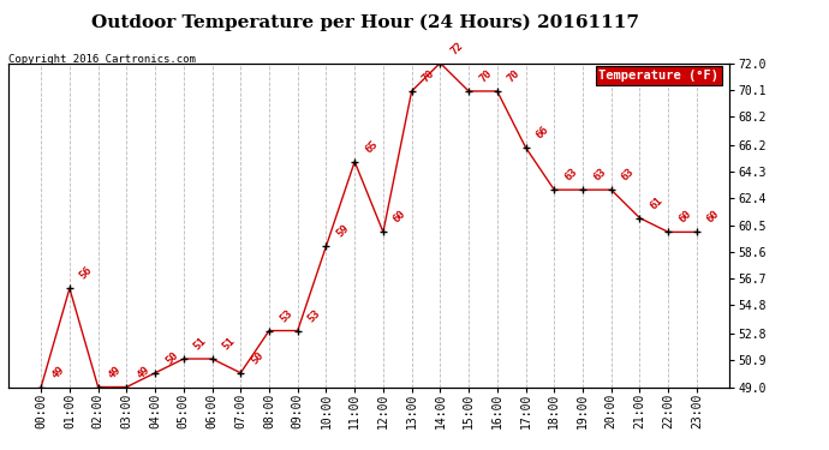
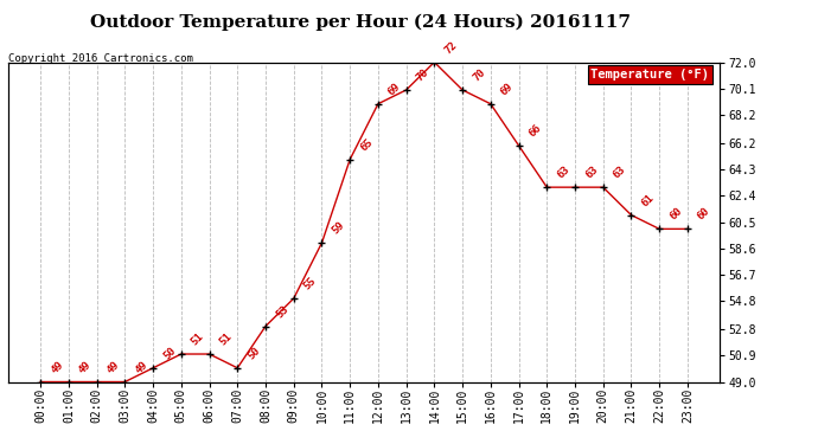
01:00: 56 -> 49
09:00: 53 -> 55
12:00: 60 -> 69
16:00: 70 -> 69
